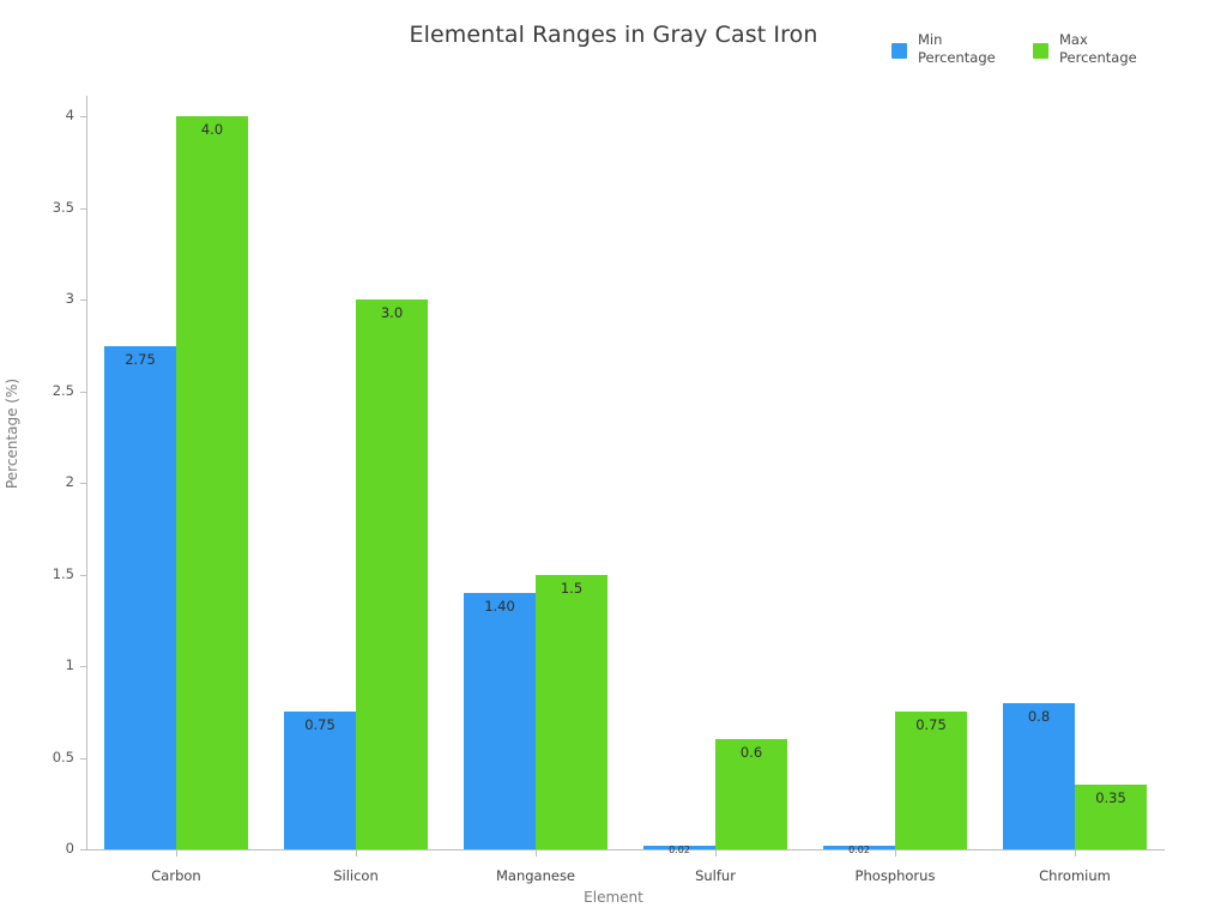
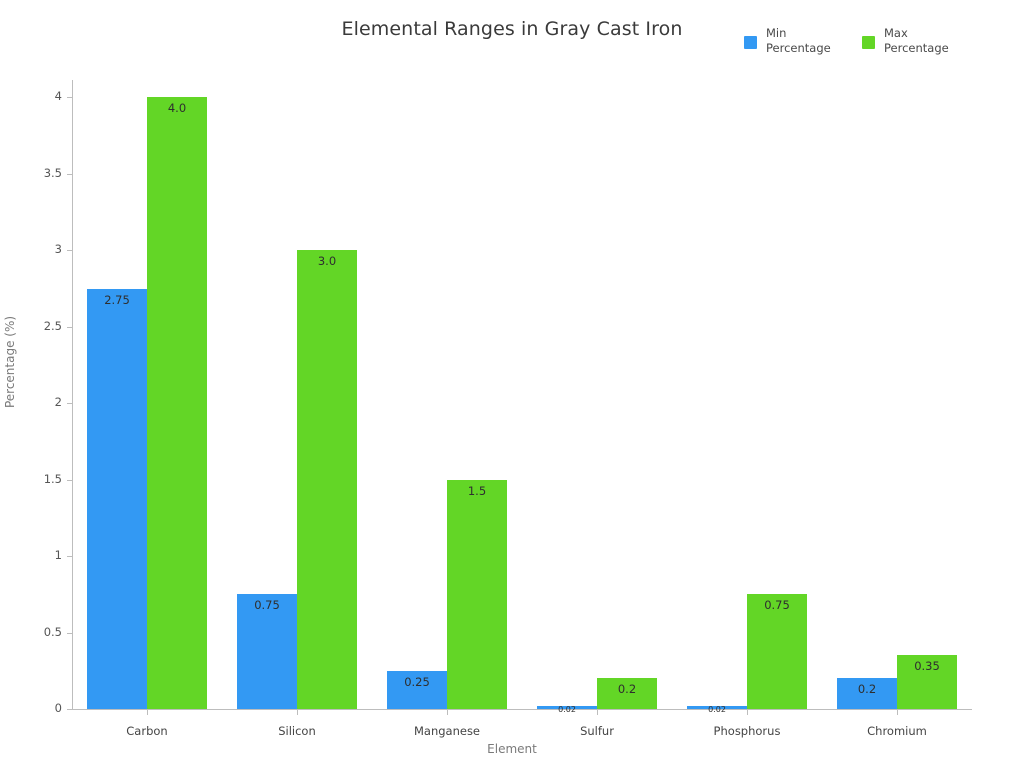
Min Percentage/Manganese: 1.40 -> 0.25
Max Percentage/Sulfur: 0.6 -> 0.2
Min Percentage/Chromium: 0.8 -> 0.2
